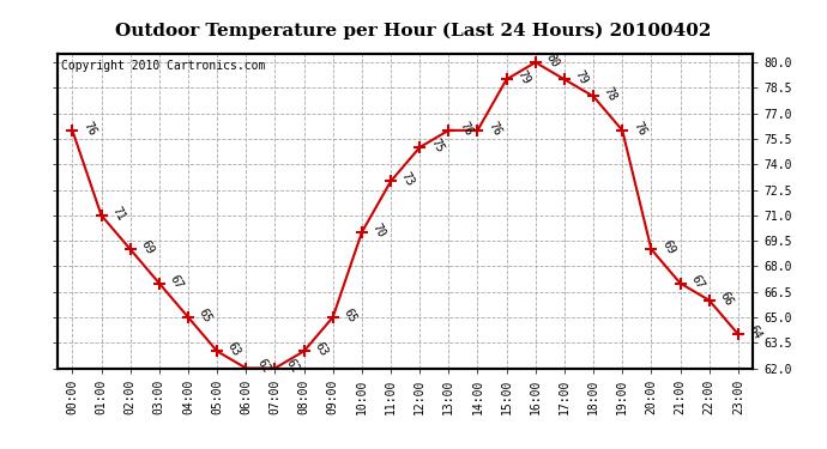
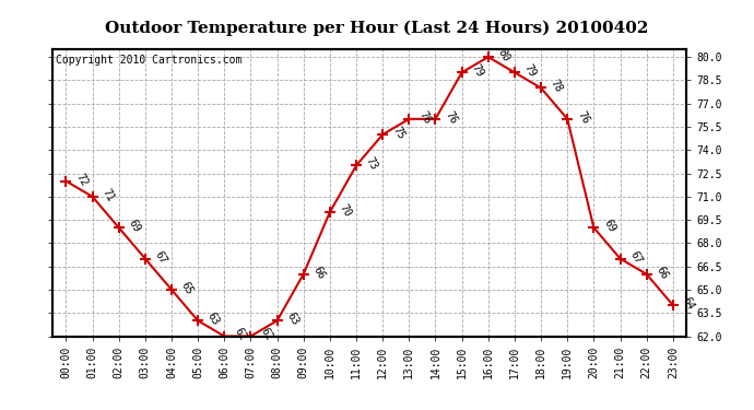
00:00: 76 -> 72
09:00: 65 -> 66
